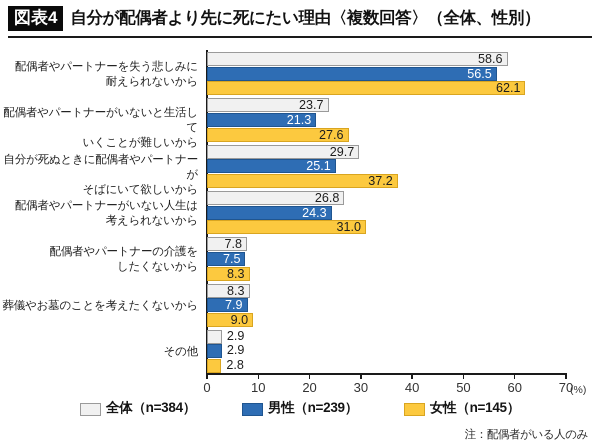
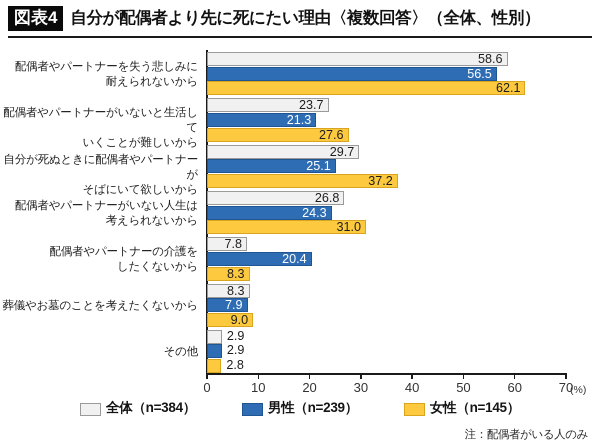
男性（n=239）/配偶者やパートナーの介護を したくないから: 7.5 -> 20.4
